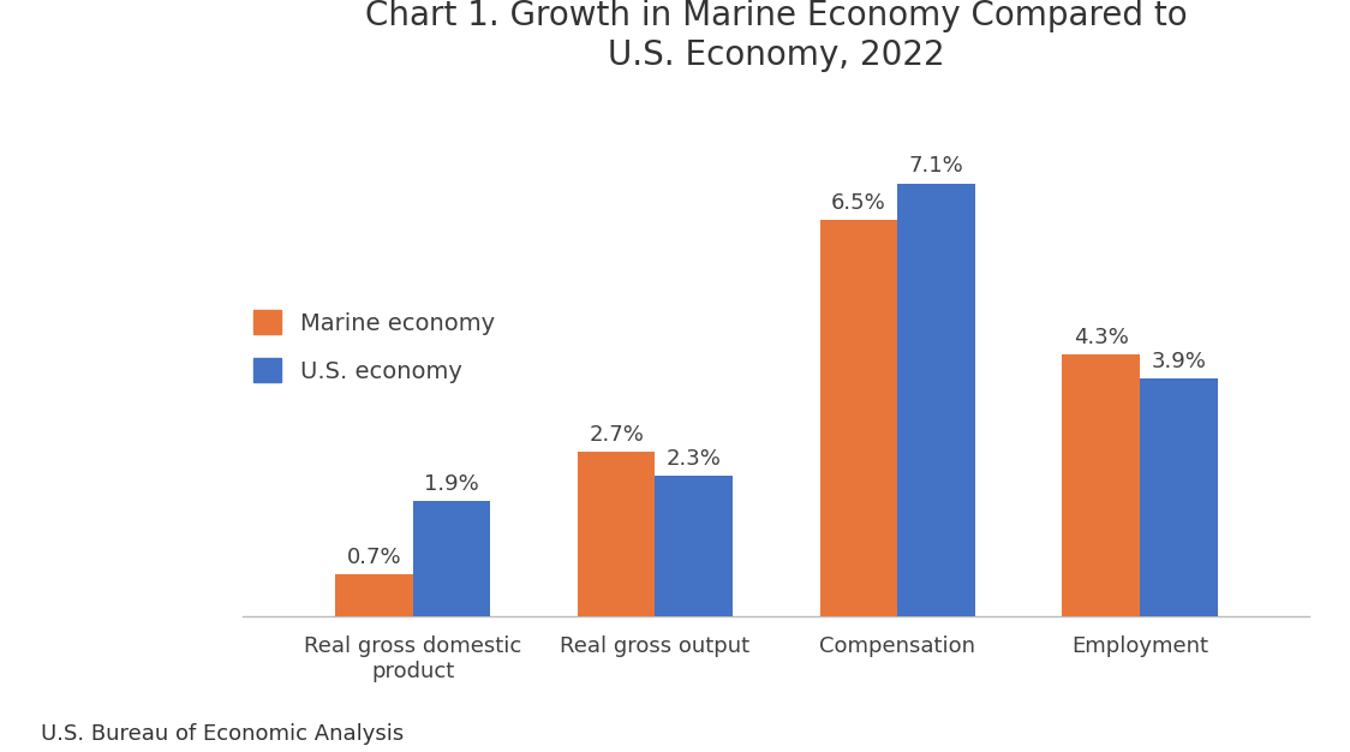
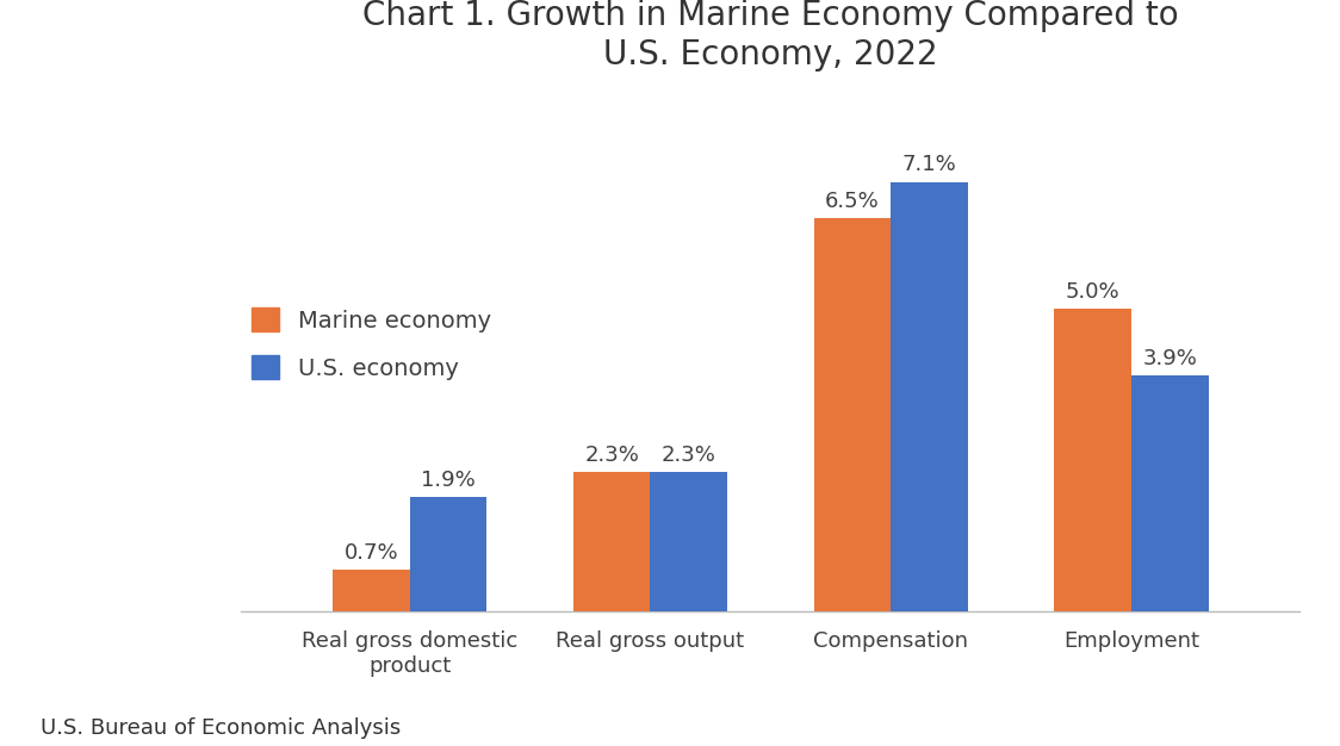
Marine economy/Real gross output: 2.7% -> 2.3%
Marine economy/Employment: 4.3% -> 5.0%
